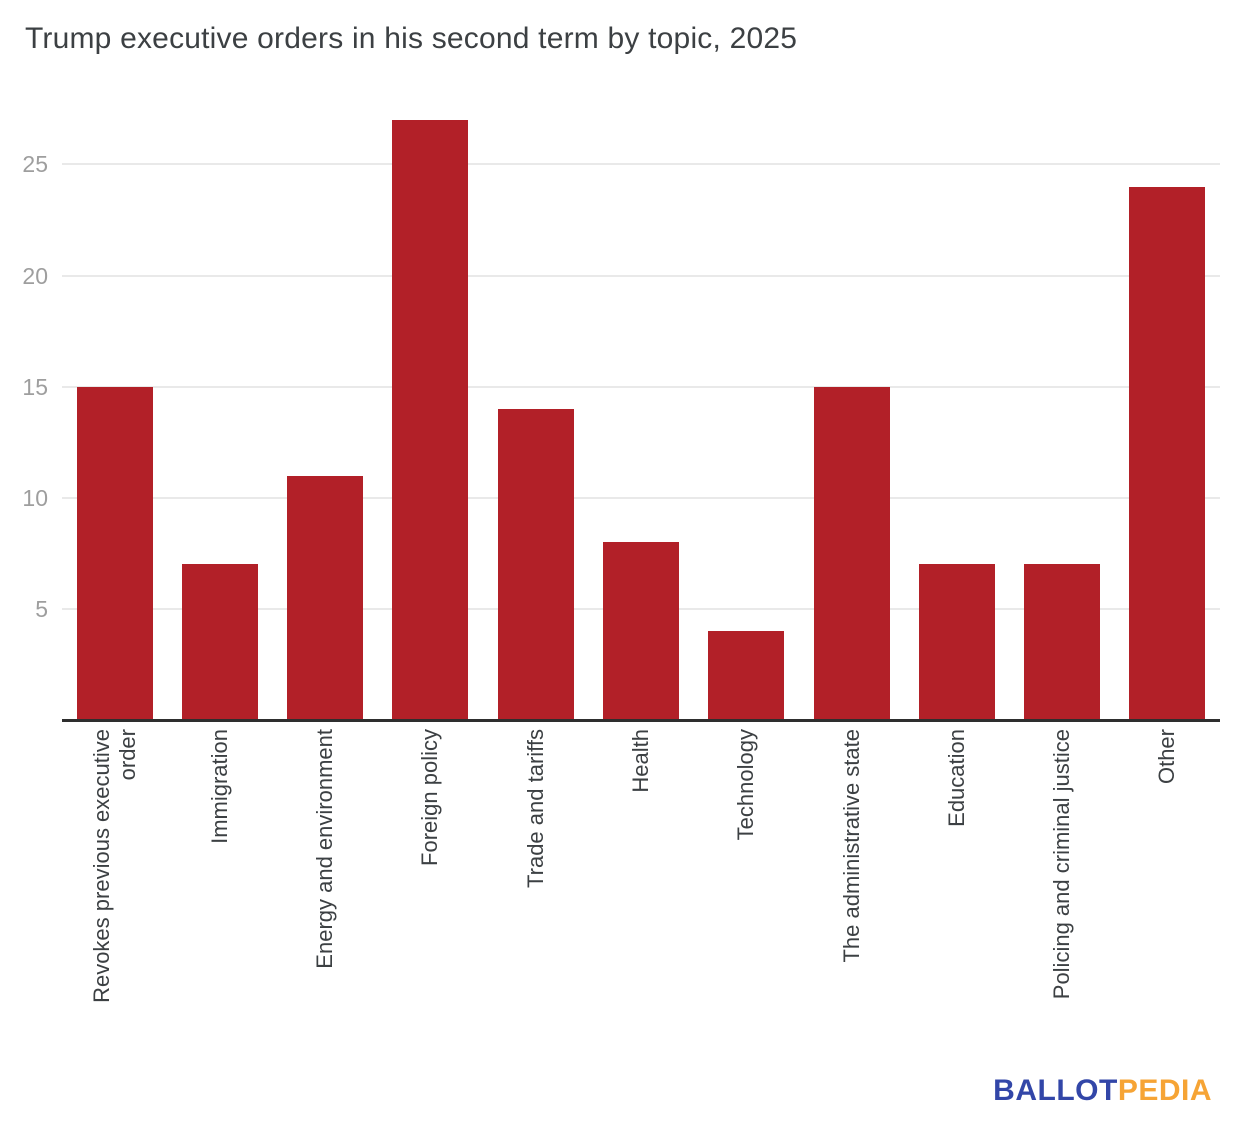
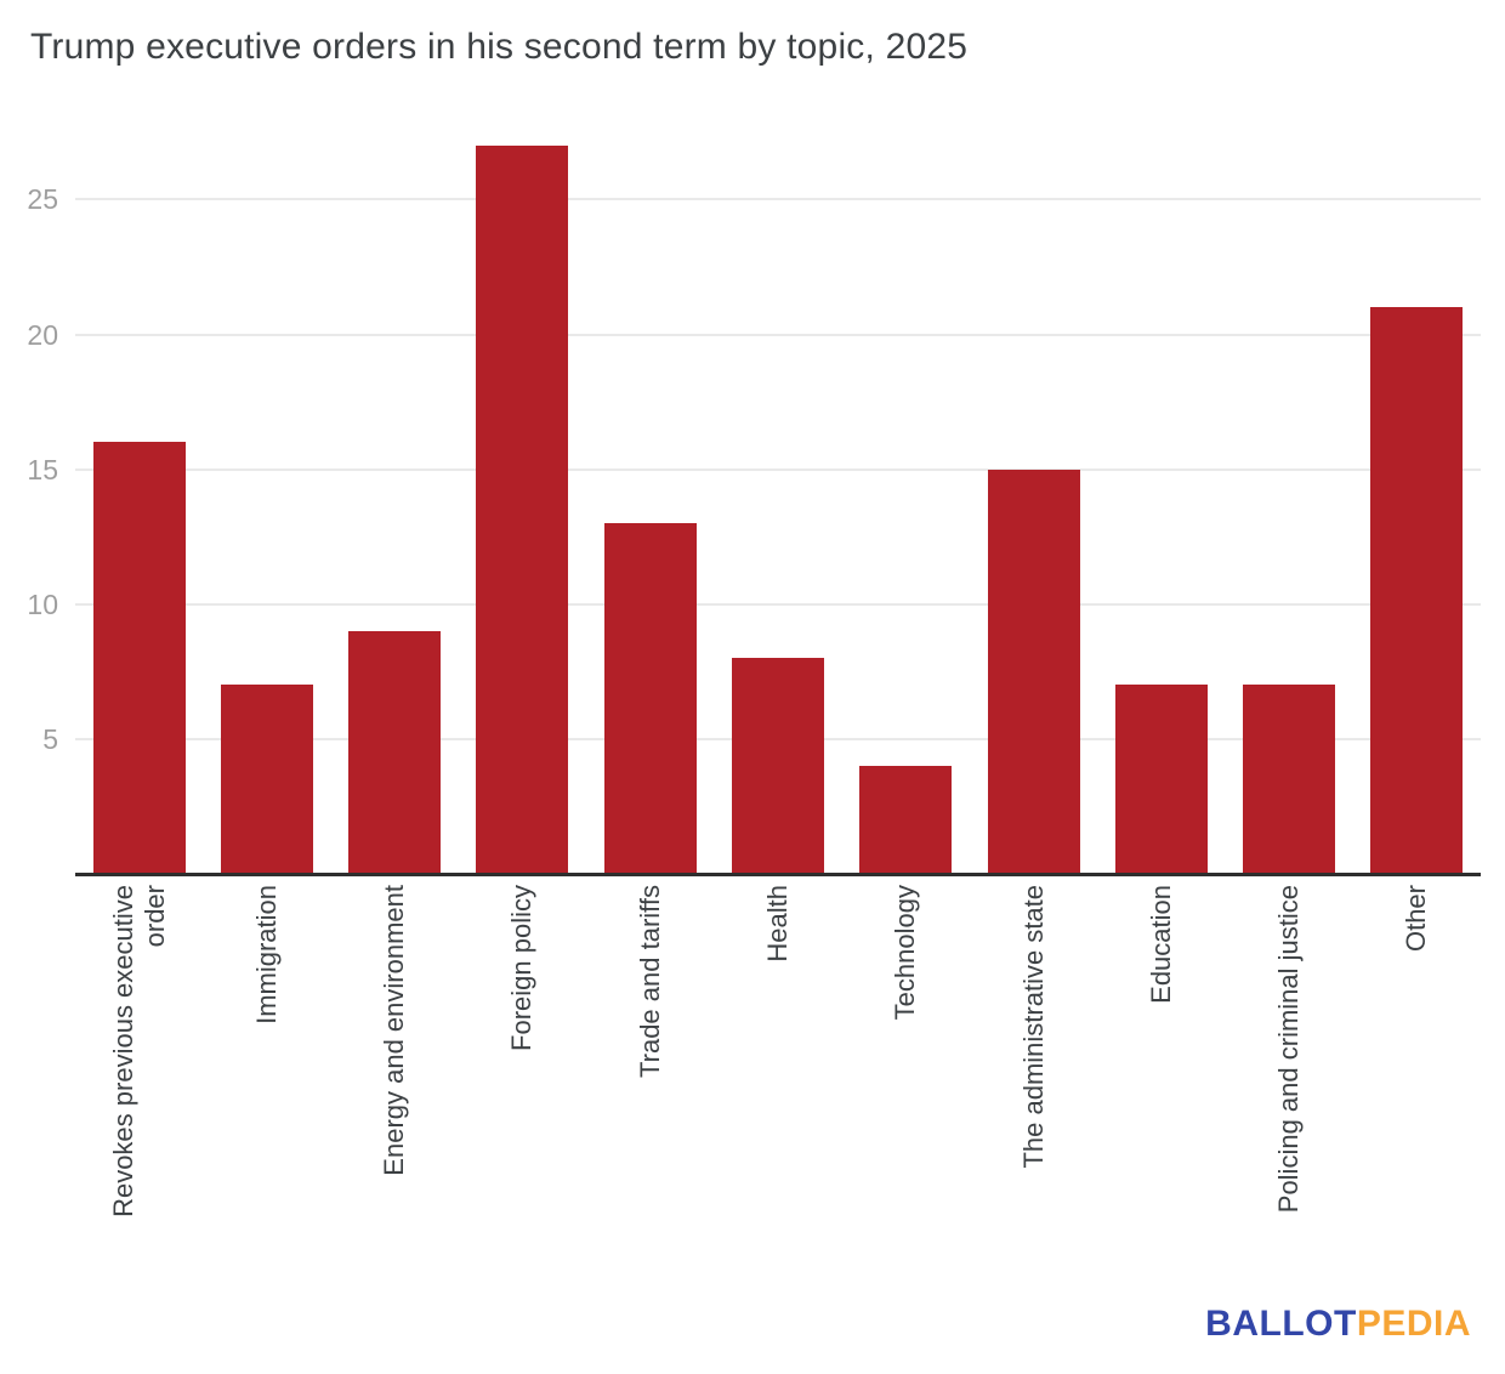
Revokes previous executive order: 15 -> 16
Energy and environment: 11 -> 9
Trade and tariffs: 14 -> 13
Other: 24 -> 21
